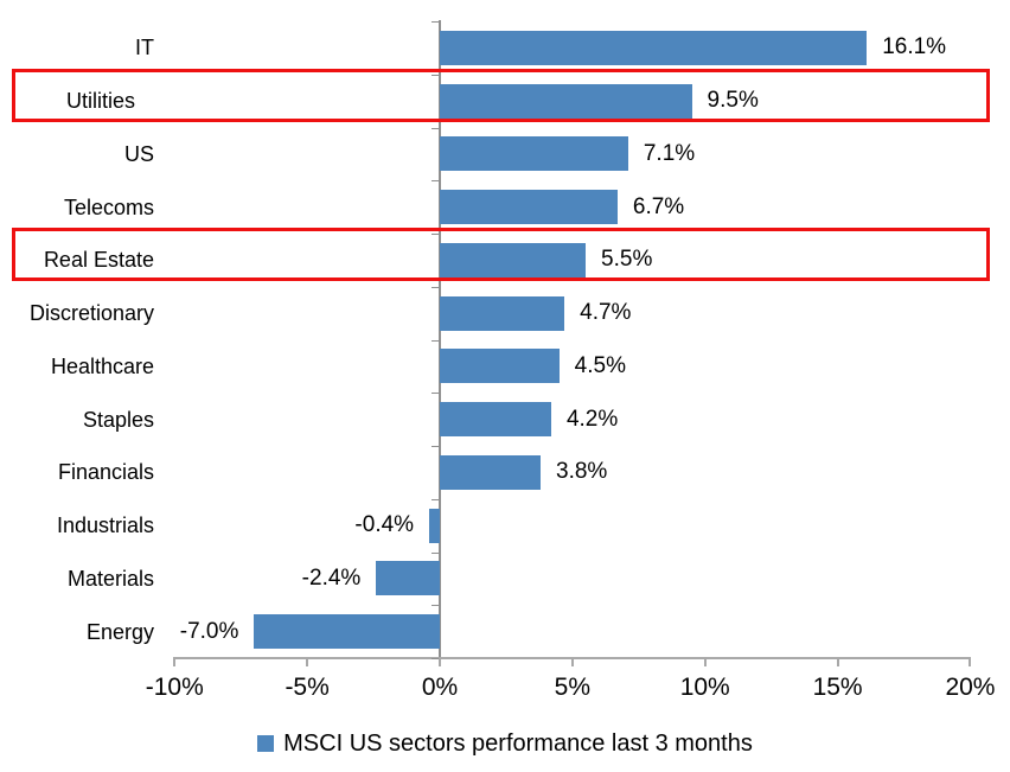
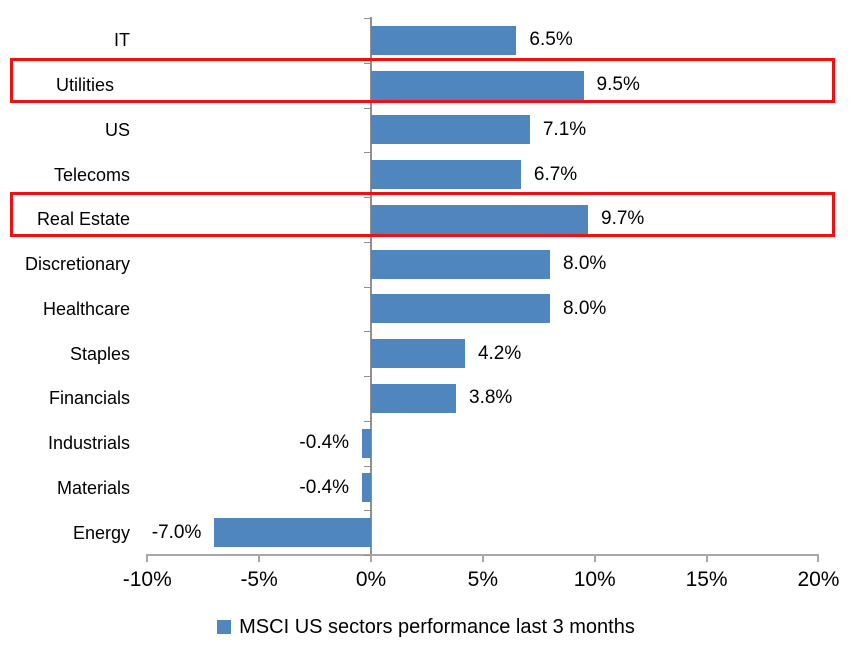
IT: 16.1% -> 6.5%
Real Estate: 5.5% -> 9.7%
Discretionary: 4.7% -> 8.0%
Healthcare: 4.5% -> 8.0%
Materials: -2.4% -> -0.4%
